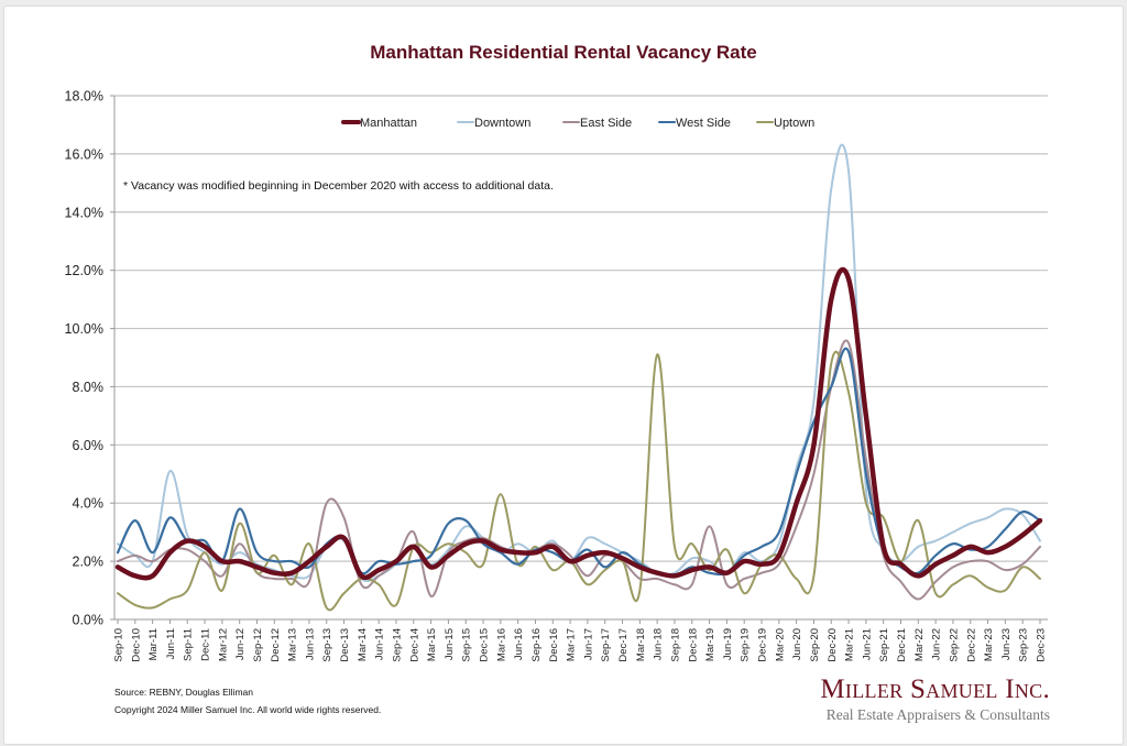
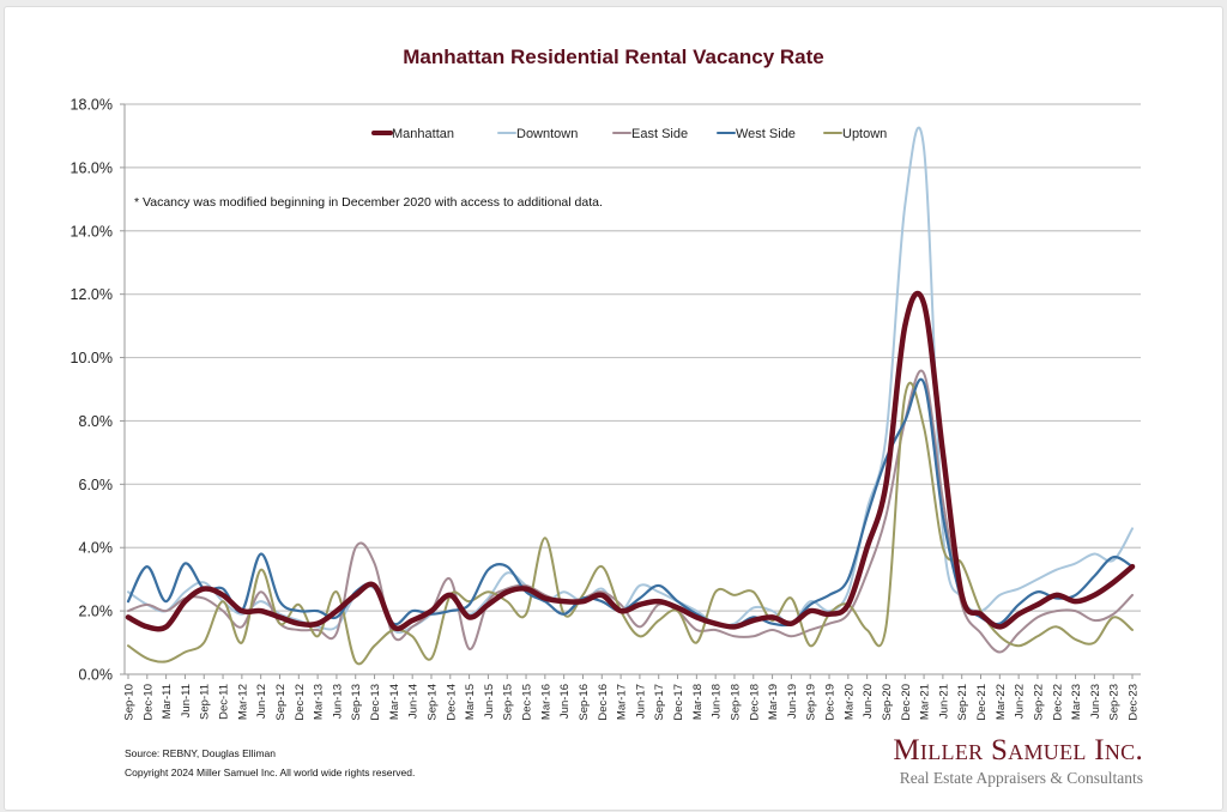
Downtown/Jun-11: 5.1% -> 2.6%
Uptown/Dec-16: 1.7% -> 3.4%
West Side/Sep-17: 1.8% -> 2.8%
Uptown/Jun-18: 9.1% -> 2.6%
East Side/Mar-19: 3.2% -> 1.4%
Downtown/Mar-21: 15.4% -> 16.6%
Uptown/Mar-22: 3.4% -> 1.2%
Downtown/Dec-23: 2.7% -> 4.6%
